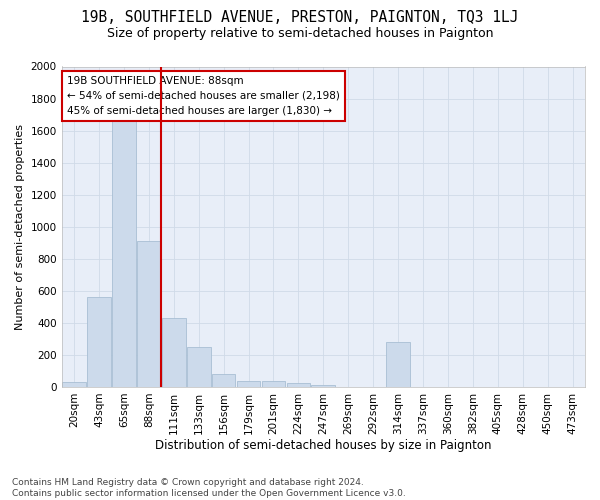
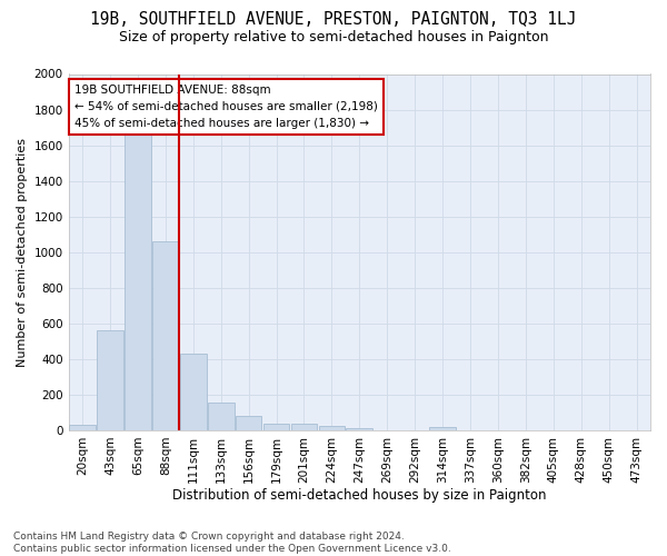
88sqm: 910 -> 1060
133sqm: 250 -> 160
314sqm: 280 -> 20
